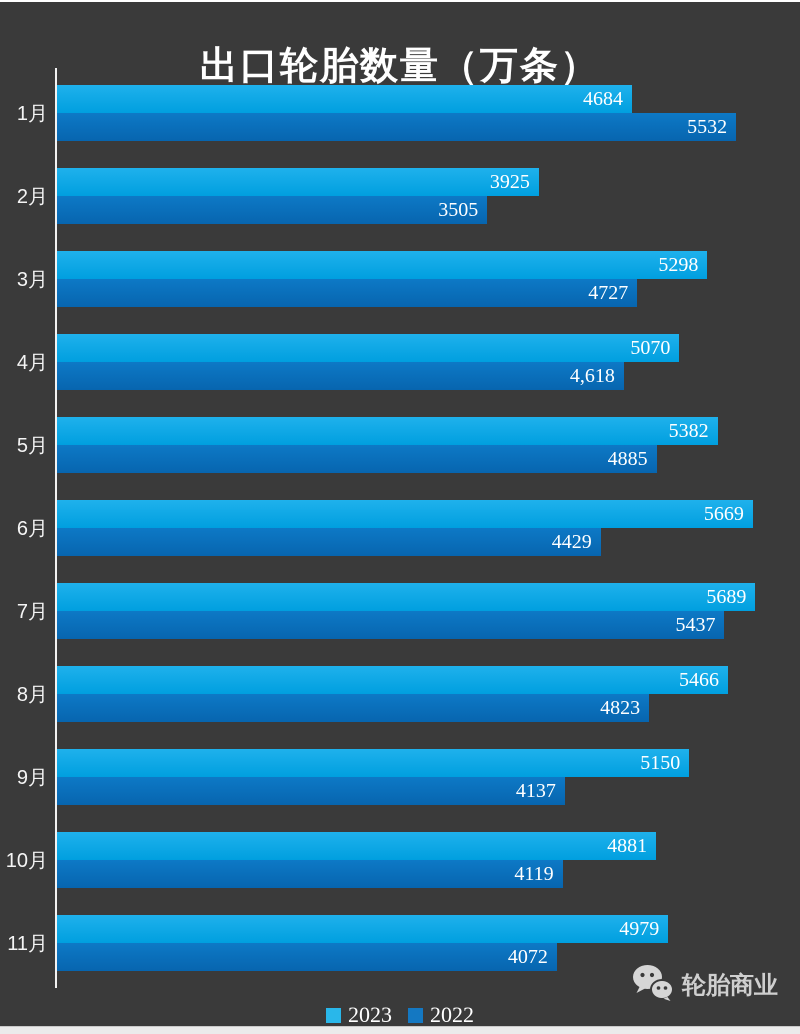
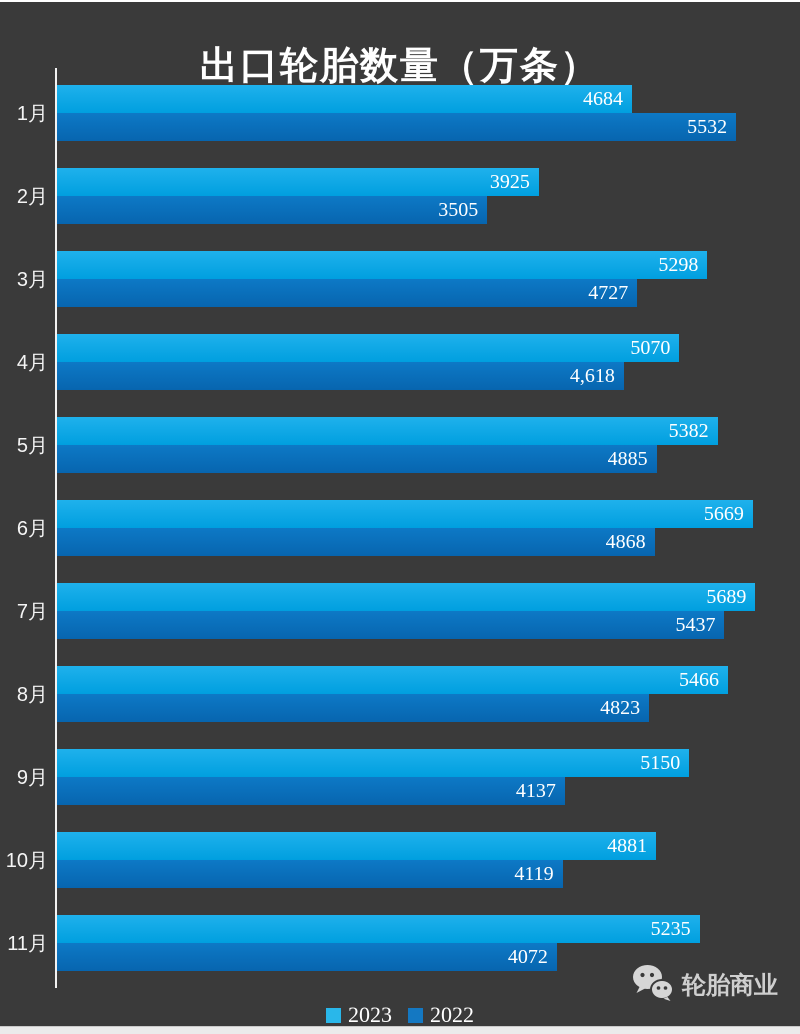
2022/6月: 4429 -> 4868
2023/11月: 4979 -> 5235
